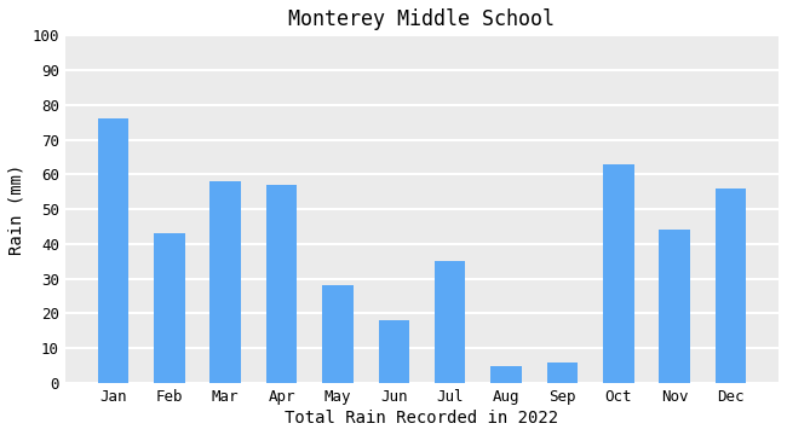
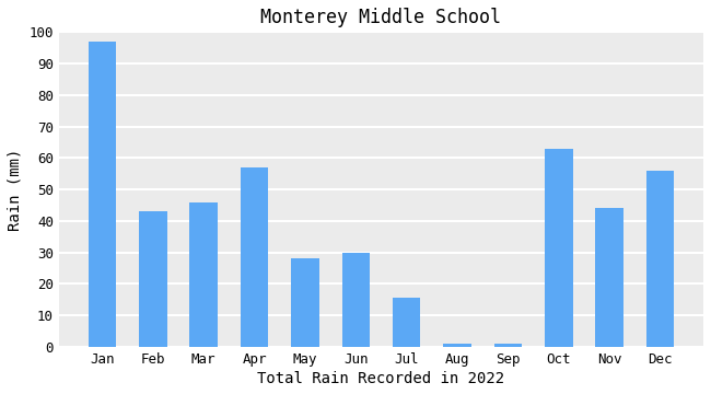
Jan: 76.0 -> 97.0
Mar: 58.0 -> 46.0
Jun: 18.0 -> 30.0
Jul: 35.0 -> 15.5
Aug: 5.0 -> 1.0
Sep: 6.0 -> 1.0
